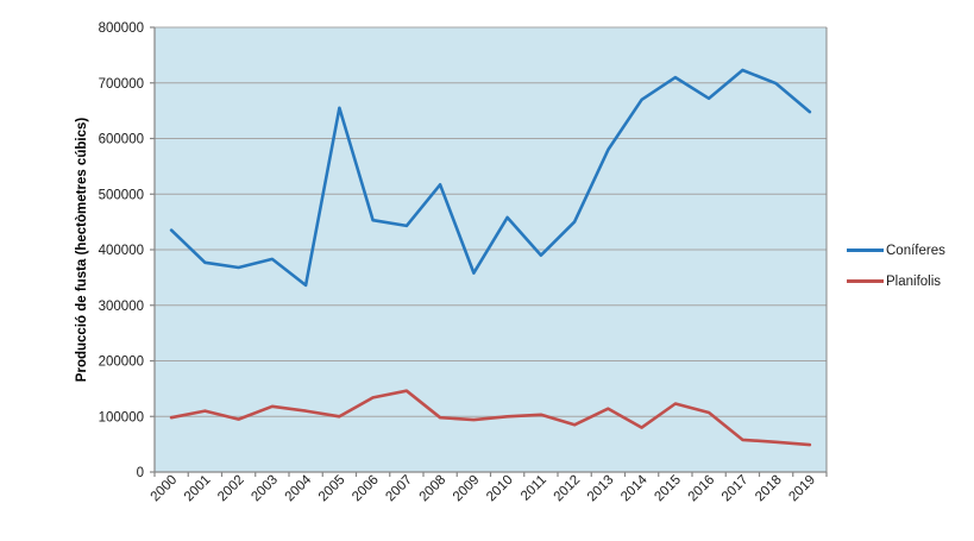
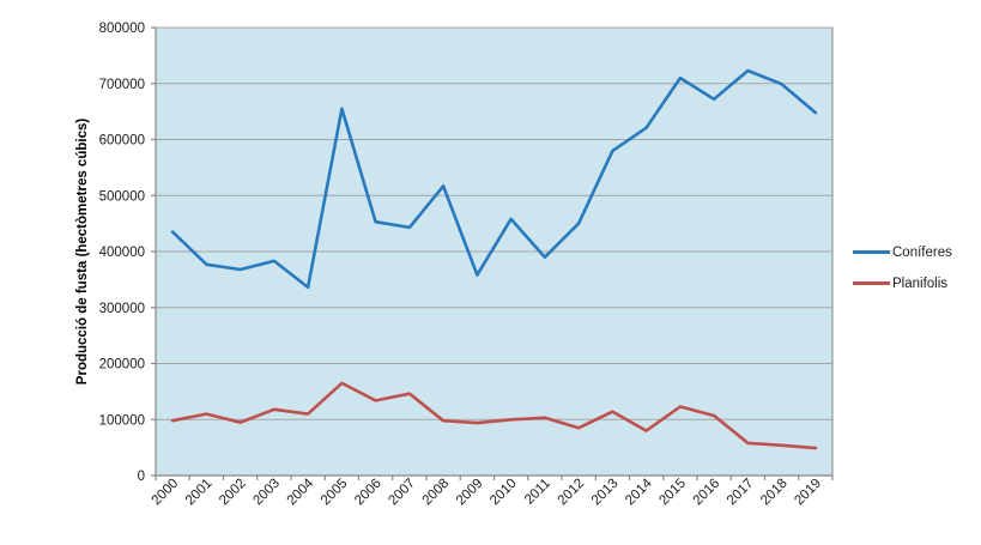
Planifolis/2005: 100000 -> 160000
Coníferes/2014: 670000 -> 620000
